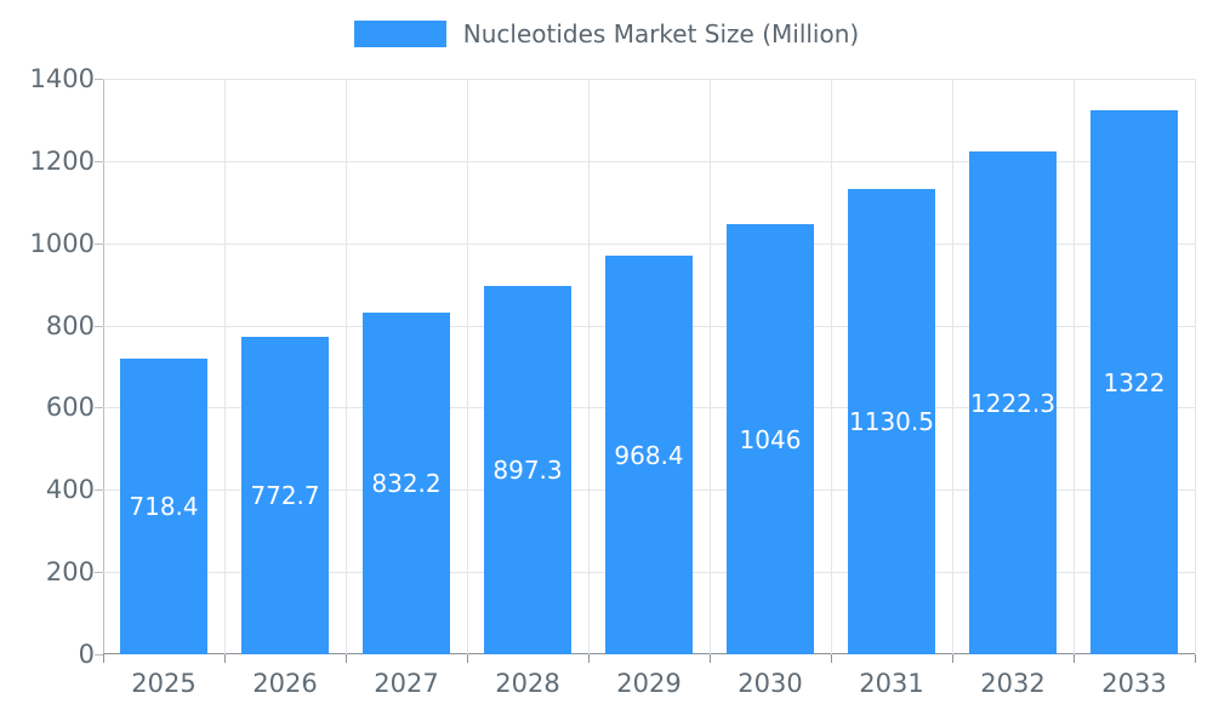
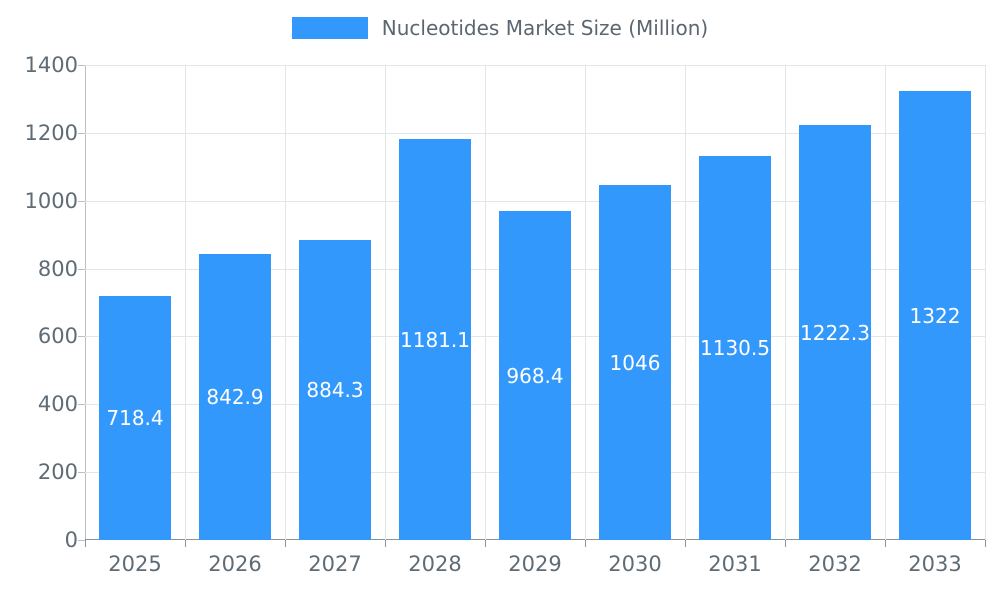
2026: 772.7 -> 842.9
2027: 832.2 -> 884.3
2028: 897.3 -> 1181.1
